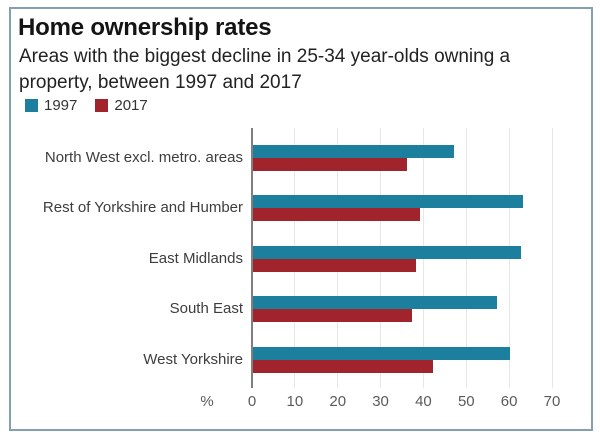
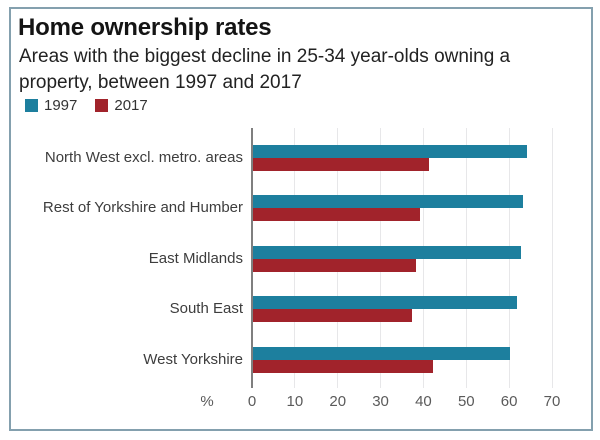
1997/North West excl. metro. areas: 47 -> 64
2017/North West excl. metro. areas: 36 -> 41
1997/South East: 57 -> 62
